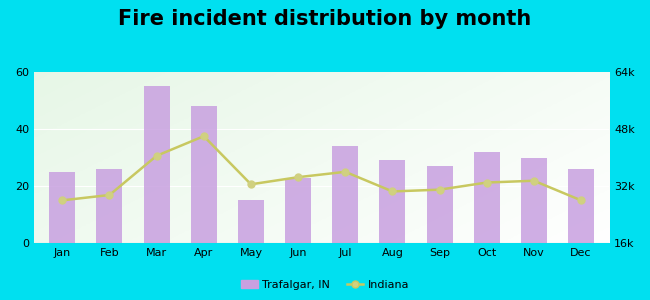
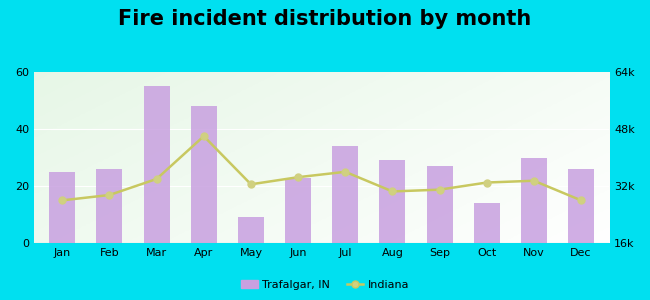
Indiana/Mar: 40.5k -> 34.0k
Trafalgar, IN/May: 15 -> 9
Trafalgar, IN/Oct: 32 -> 14
